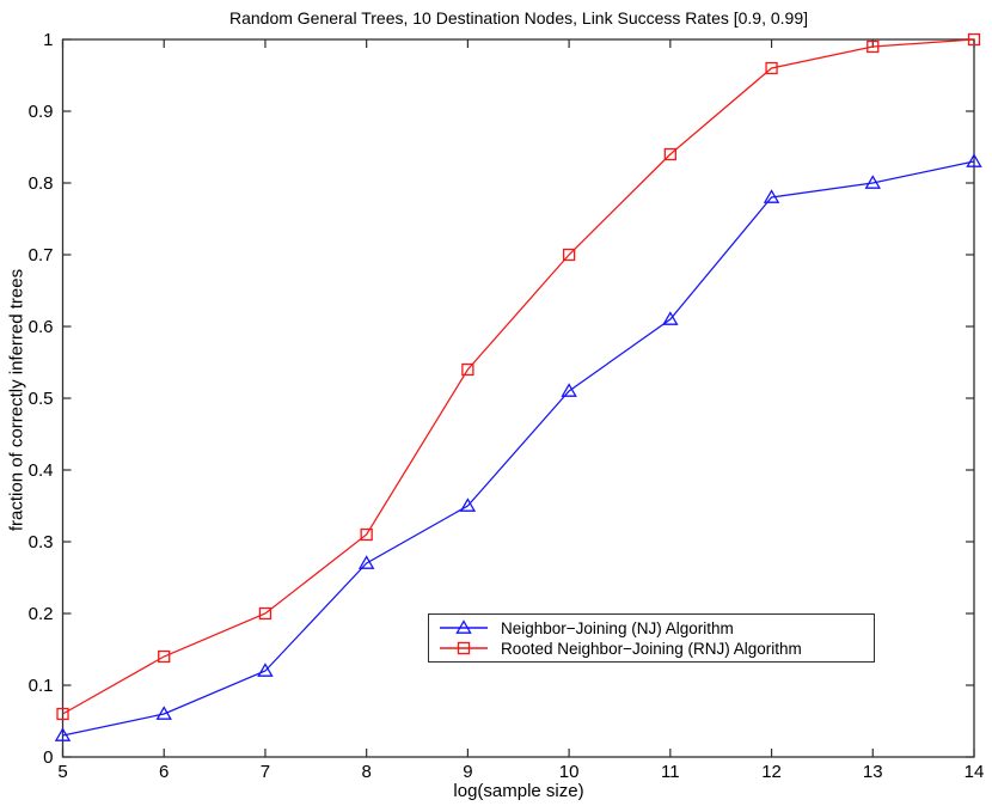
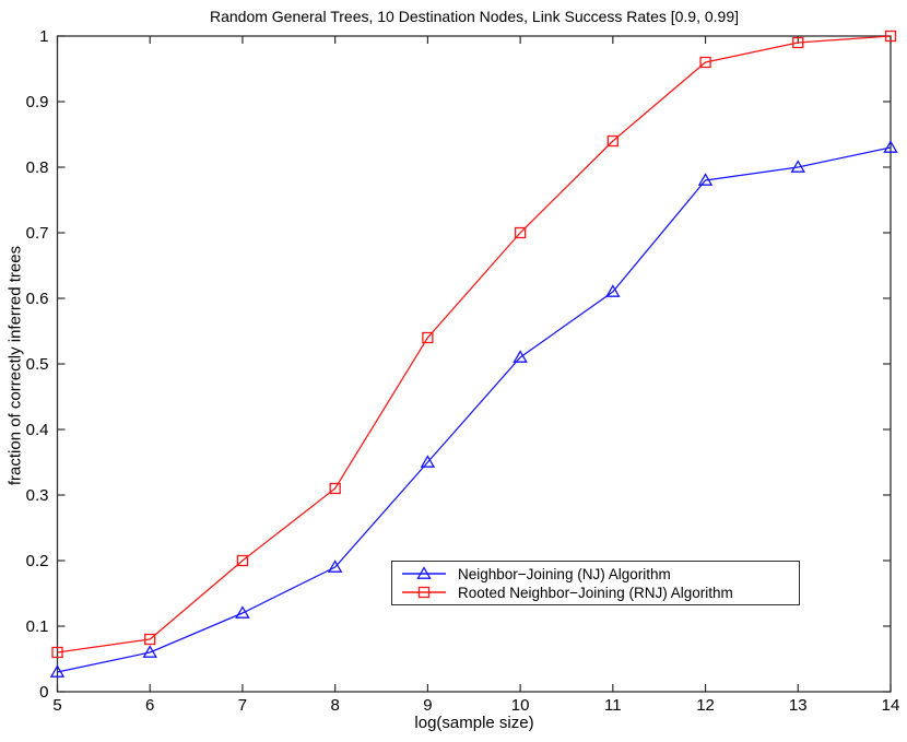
Rooted Neighbor−Joining (RNJ) Algorithm/6: 0.14 -> 0.08
Neighbor−Joining (NJ) Algorithm/8: 0.27 -> 0.19
